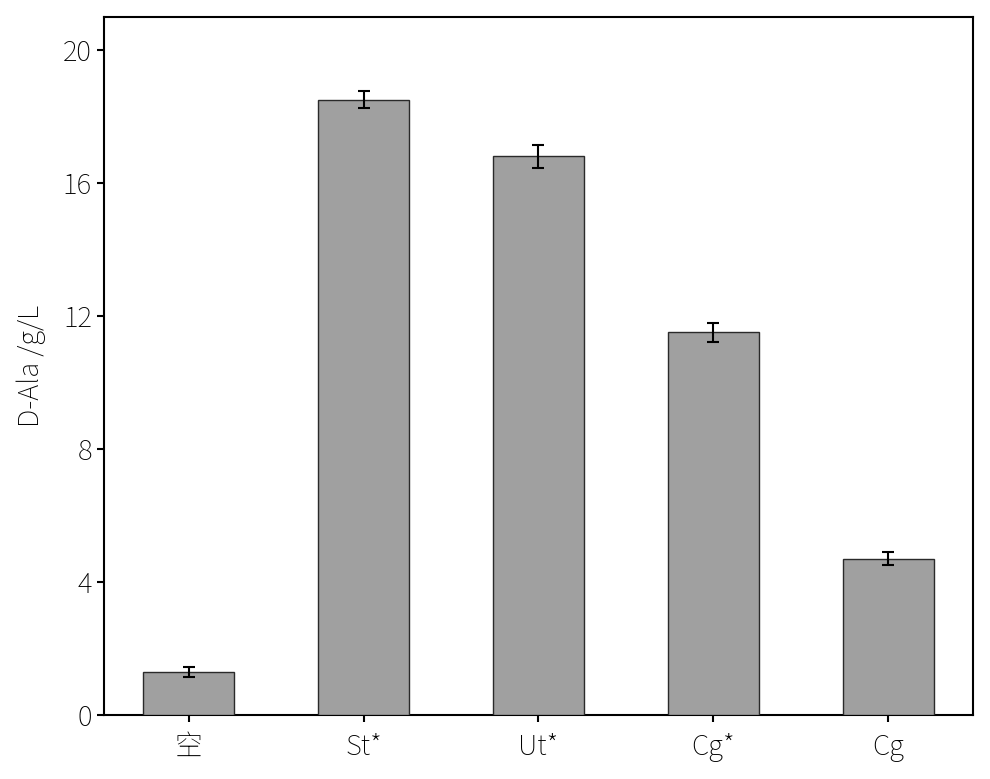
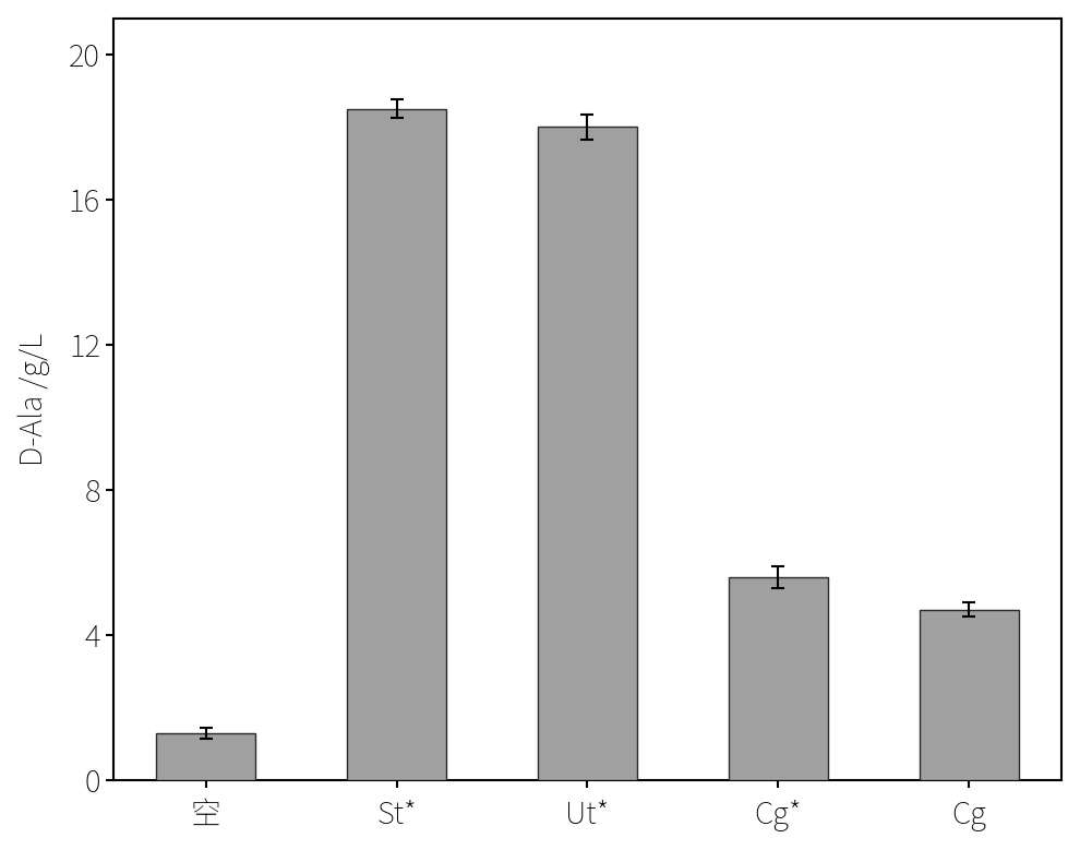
Ut*: 16.8 -> 18.0
Cg*: 11.5 -> 5.6
